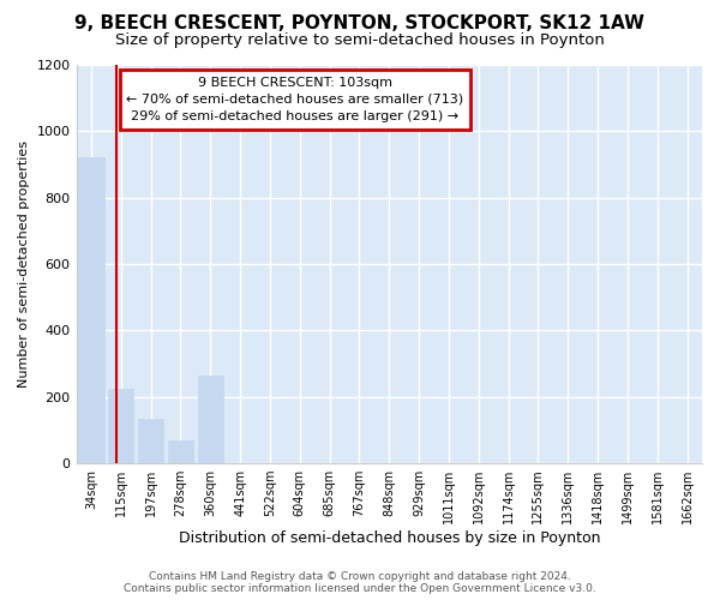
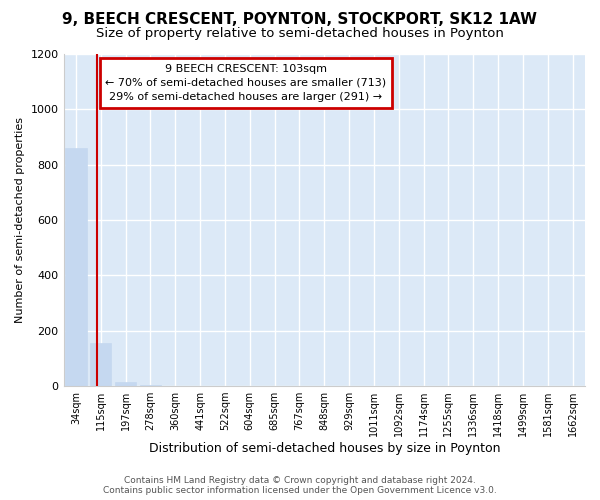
34sqm: 920 -> 860
115sqm: 225 -> 155
197sqm: 135 -> 15
278sqm: 70 -> 2
360sqm: 265 -> 1
